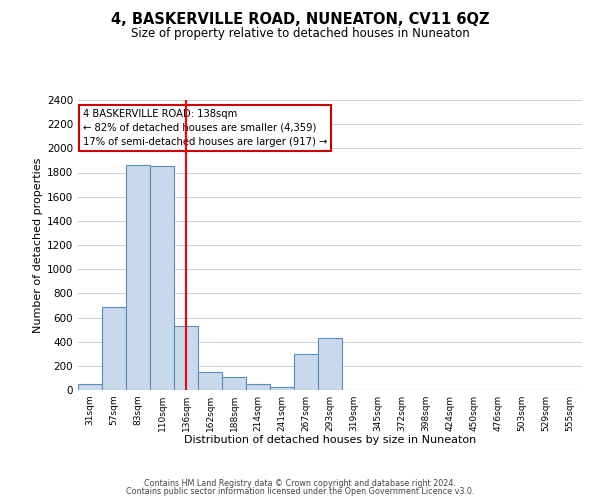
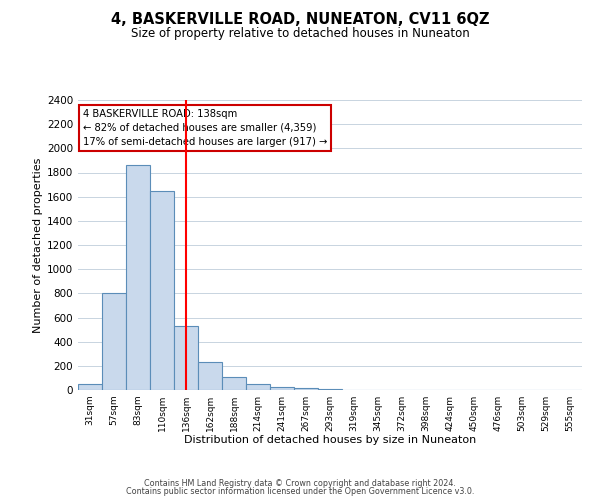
57sqm: 690 -> 800
110sqm: 1850 -> 1650
162sqm: 150 -> 240
267sqm: 300 -> 20
293sqm: 430 -> 0
